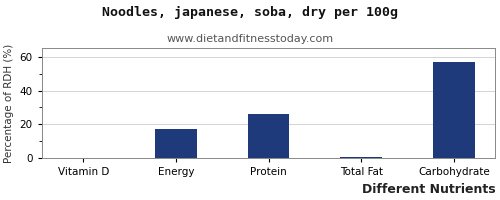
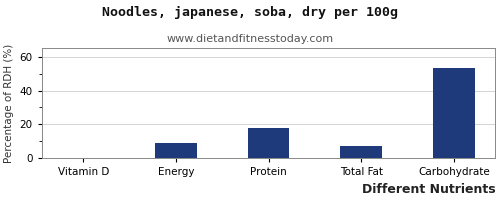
Energy: 17 -> 9
Protein: 26 -> 18
Total Fat: 1 -> 7
Carbohydrate: 57 -> 53
